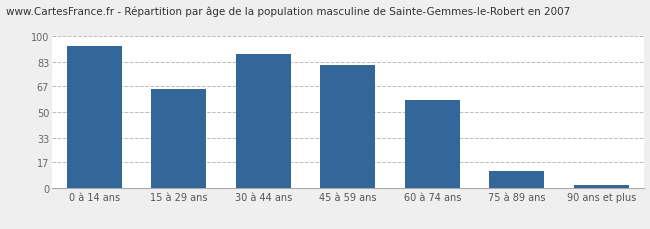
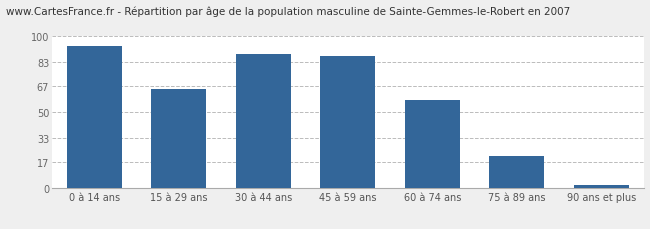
45 à 59 ans: 81 -> 87
75 à 89 ans: 11 -> 21
